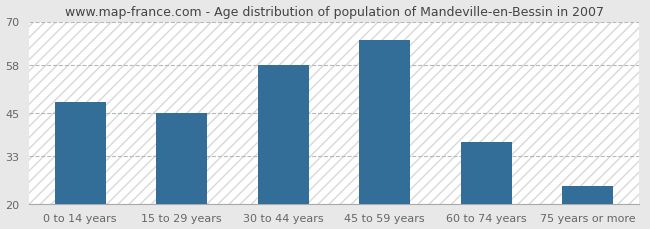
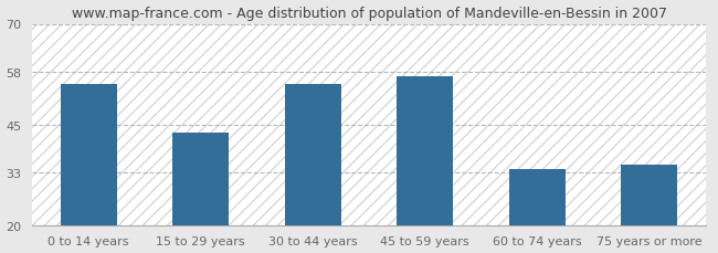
0 to 14 years: 48 -> 55
15 to 29 years: 45 -> 43
30 to 44 years: 58 -> 55
45 to 59 years: 65 -> 57
60 to 74 years: 37 -> 34
75 years or more: 25 -> 35
